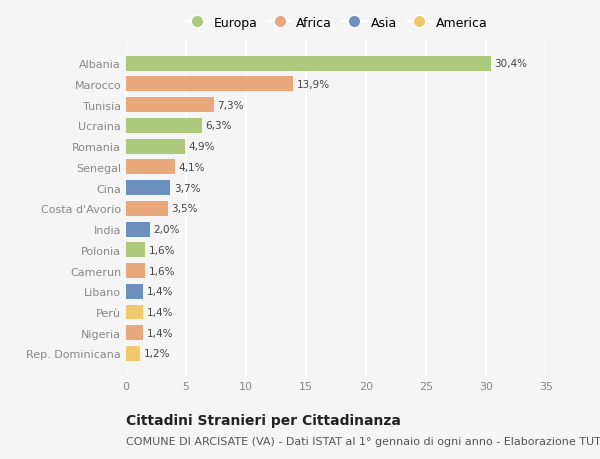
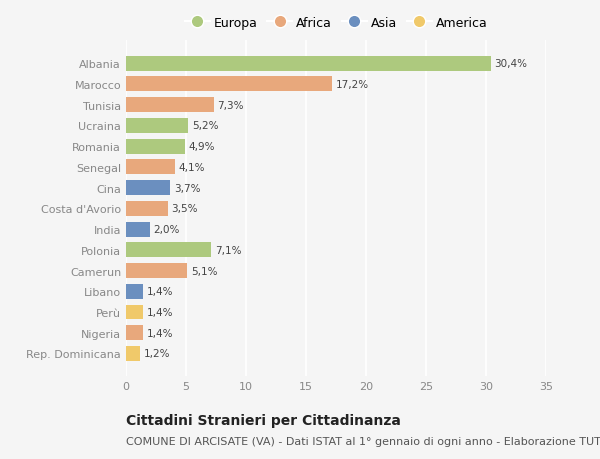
Marocco: 13,9% -> 17,2%
Ucraina: 6,3% -> 5,2%
Polonia: 1,6% -> 7,1%
Camerun: 1,6% -> 5,1%
